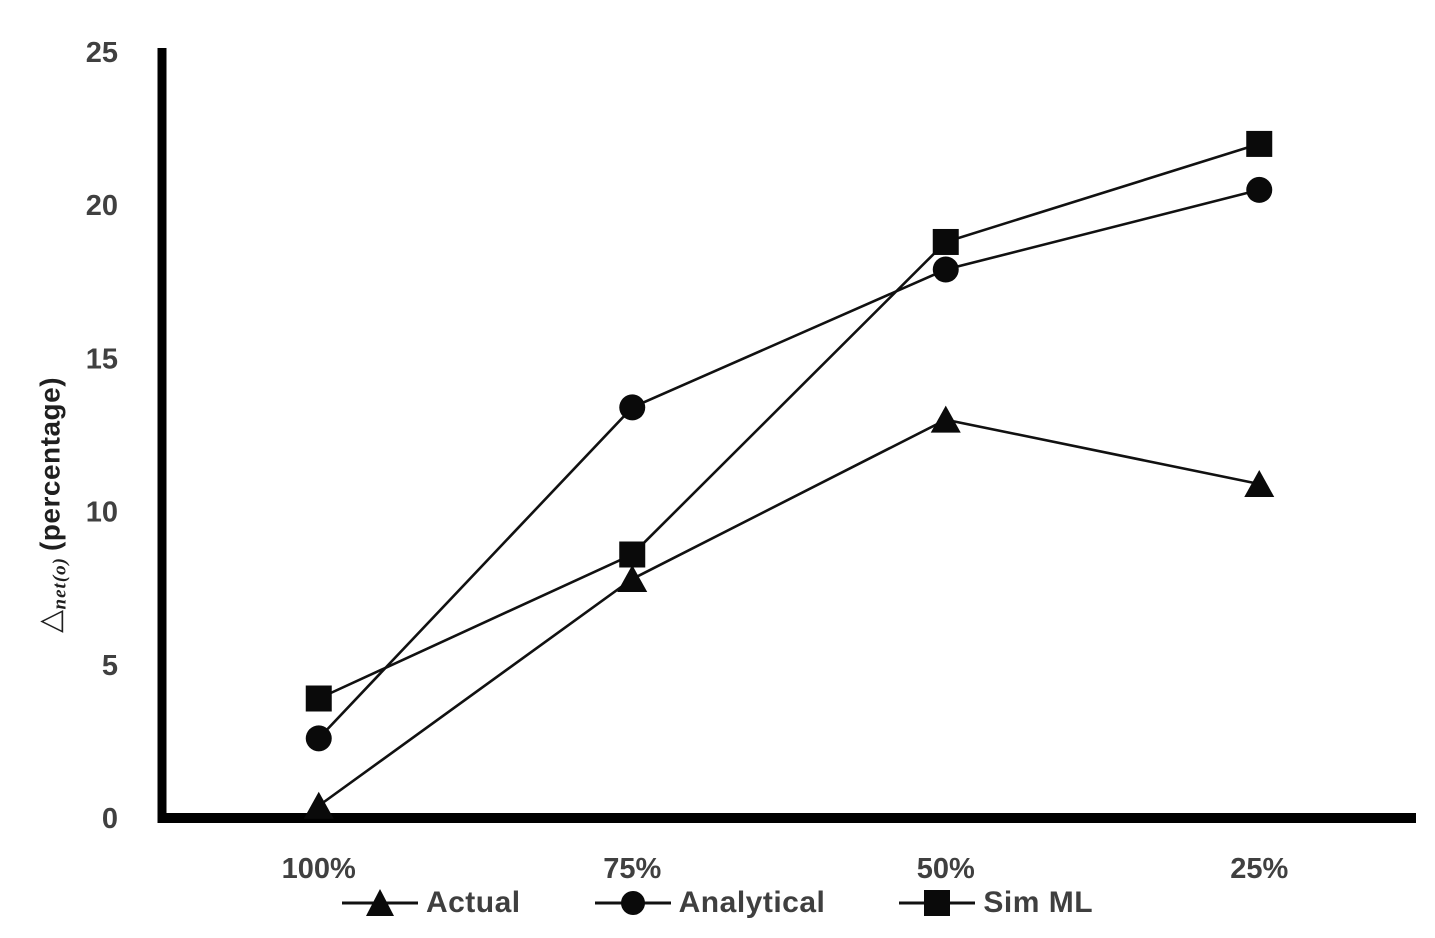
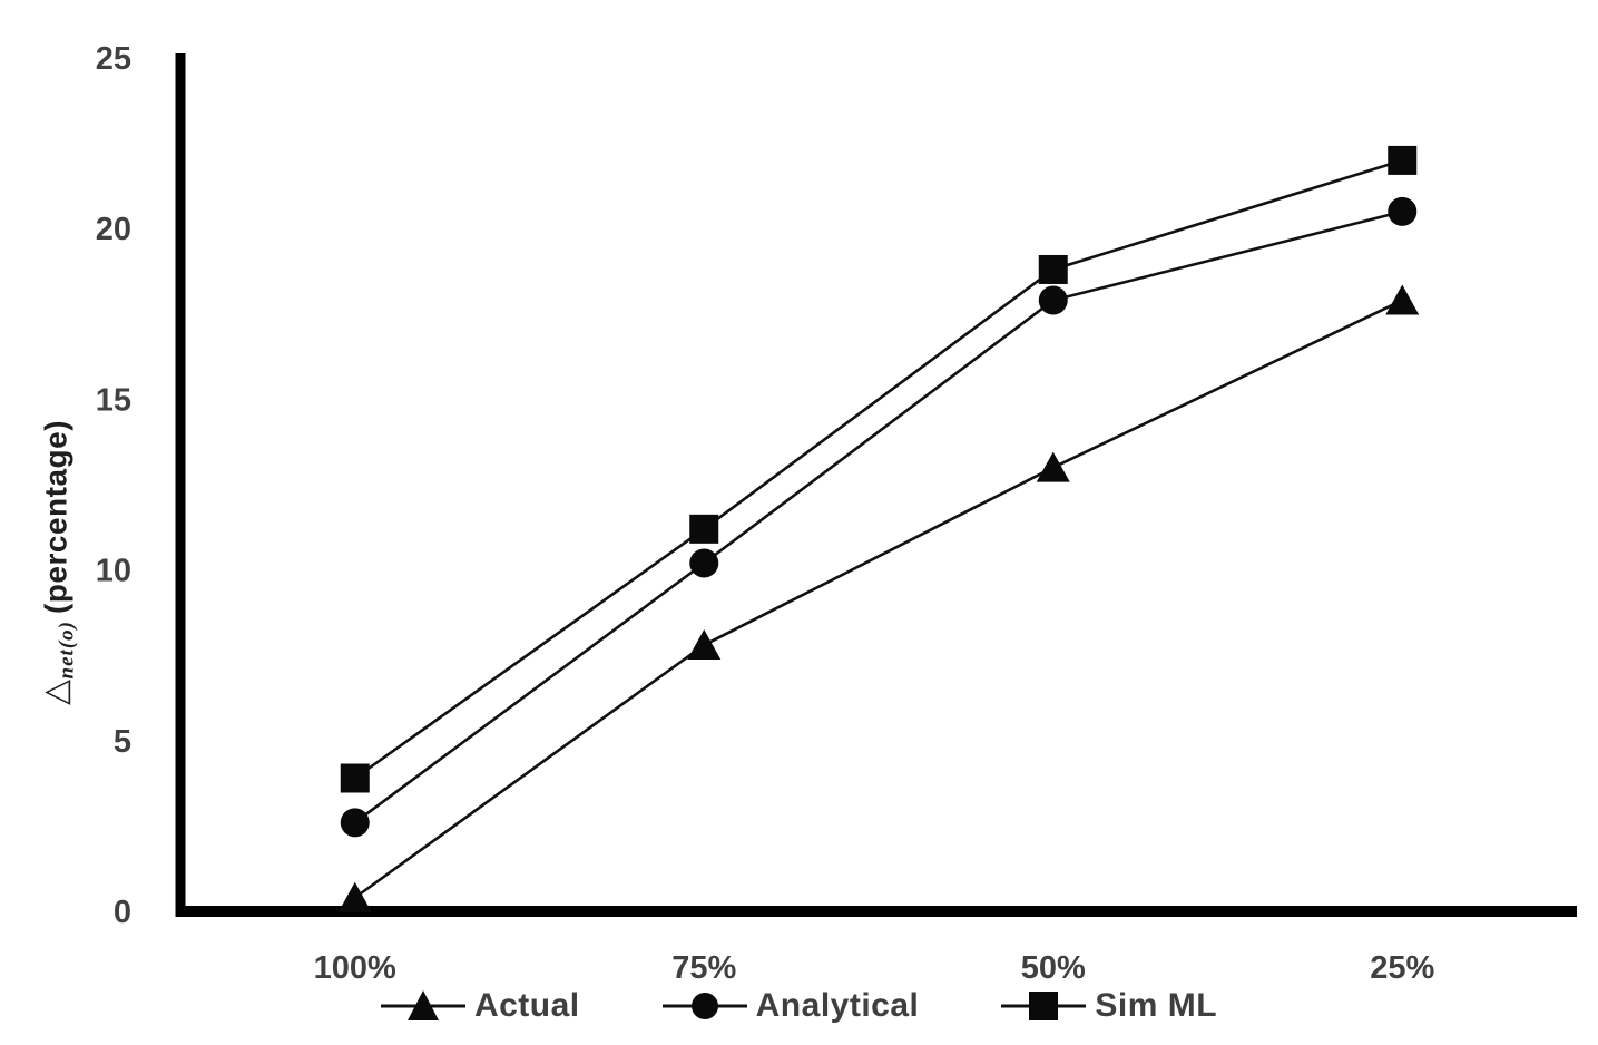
Analytical/75%: 13.4 -> 10.2
Sim ML/75%: 8.6 -> 11.2
Actual/25%: 10.9 -> 17.9
